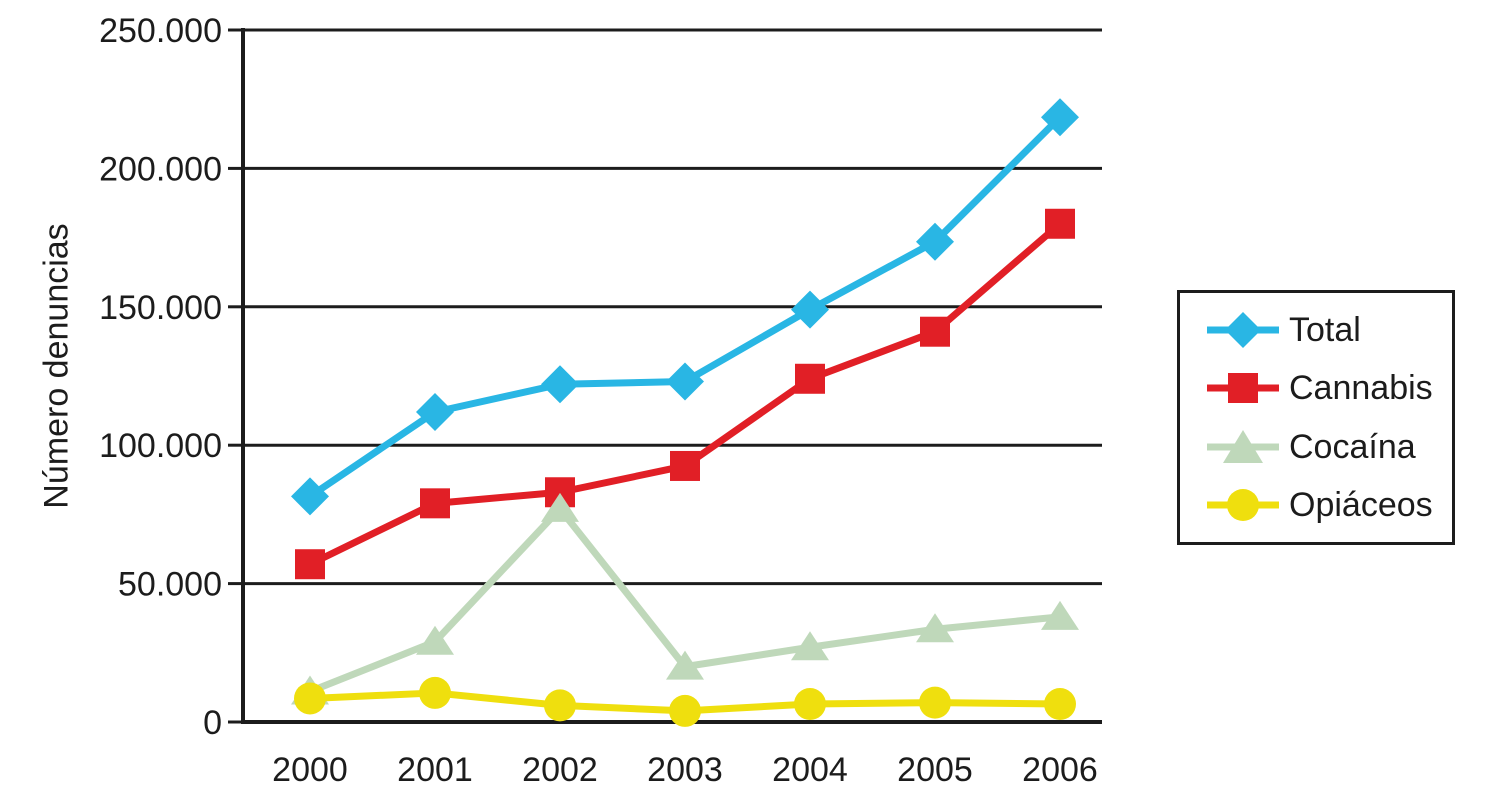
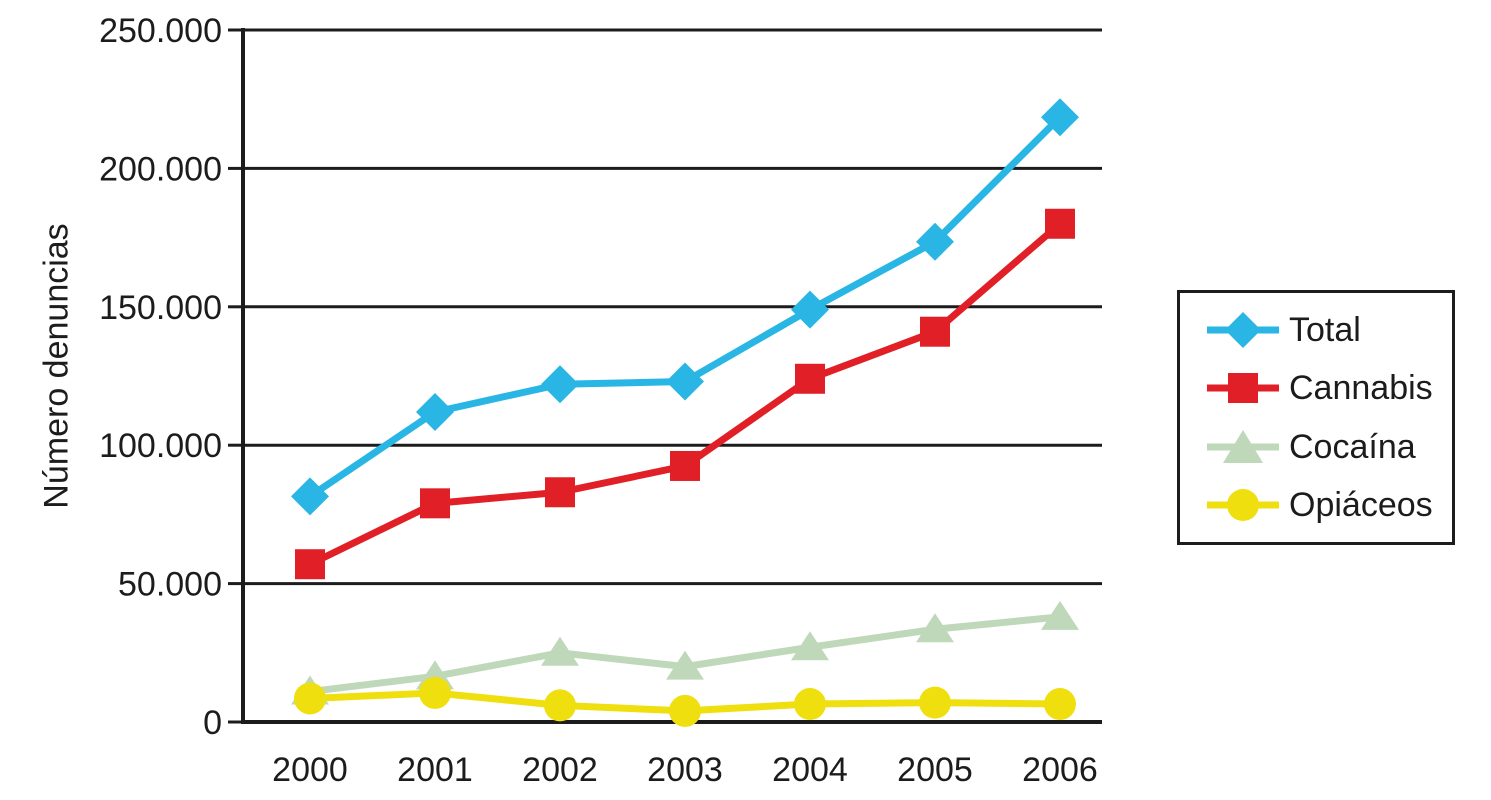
Cocaína/2001: 29000 -> 16000
Cocaína/2002: 77000 -> 25000
